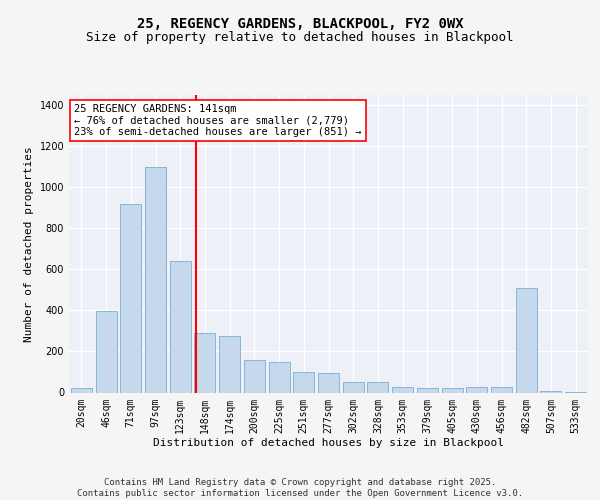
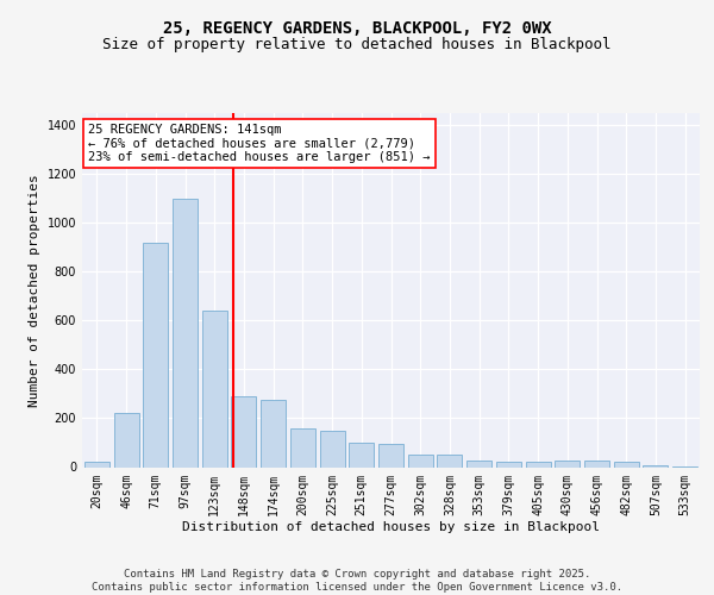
46sqm: 395 -> 220
482sqm: 510 -> 20
